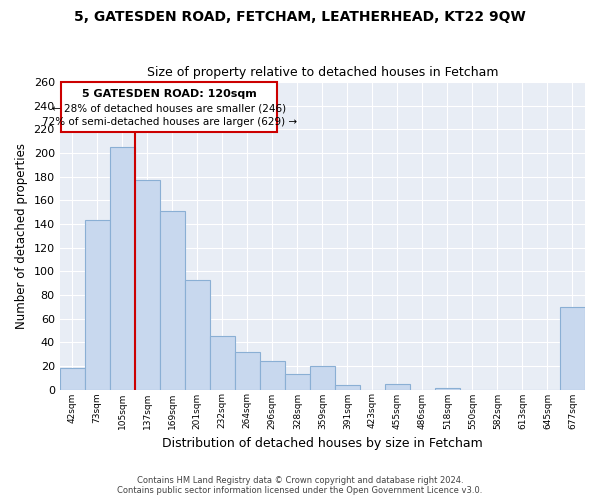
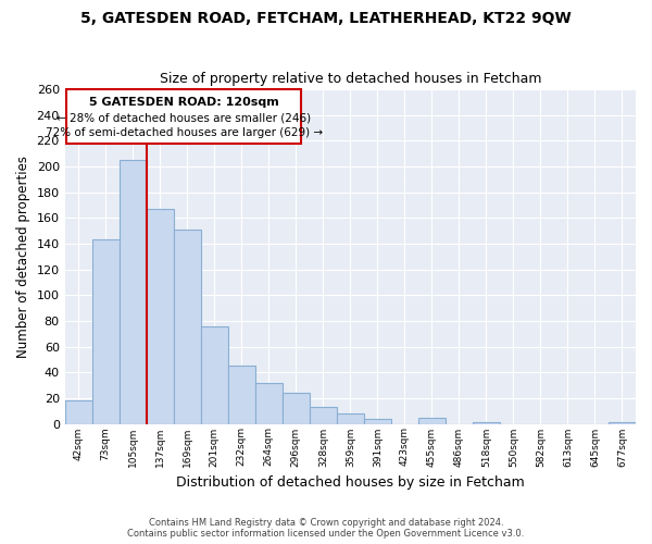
137sqm: 177 -> 167
201sqm: 93 -> 76
359sqm: 20 -> 8
677sqm: 70 -> 1
